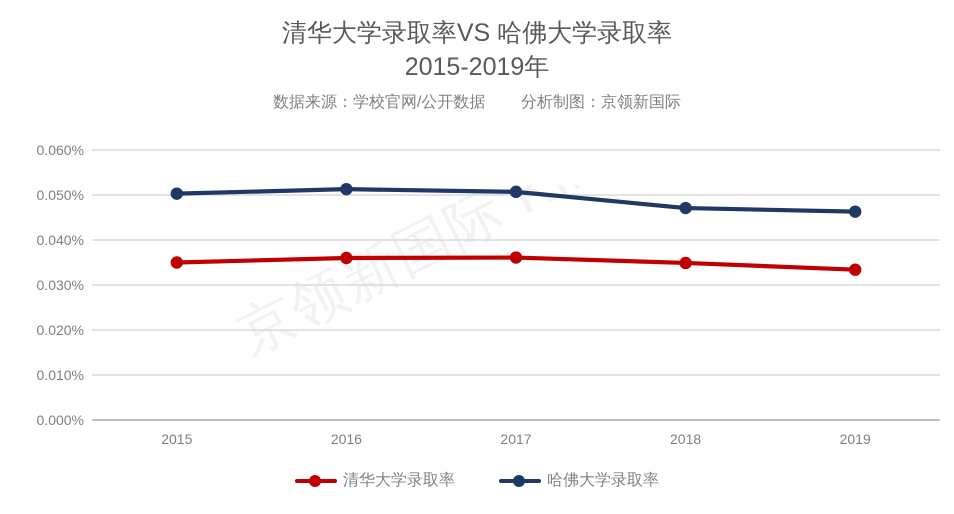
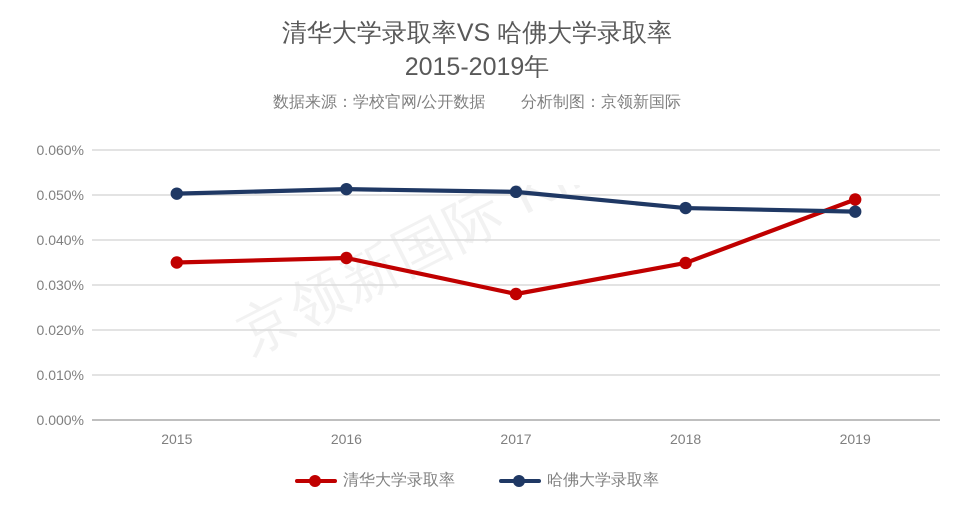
清华大学录取率/2017: 0.036% -> 0.028%
清华大学录取率/2019: 0.033% -> 0.049%
